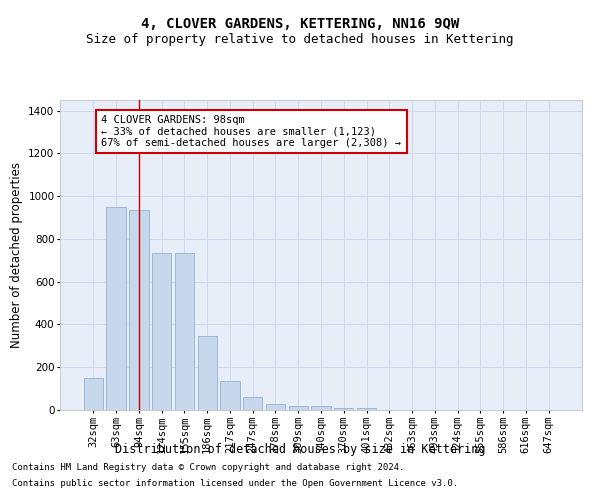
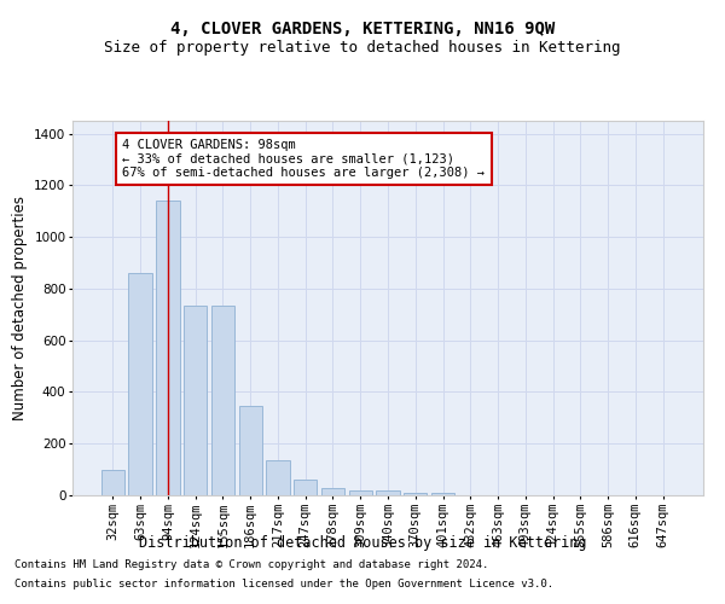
32sqm: 150 -> 100
63sqm: 950 -> 860
94sqm: 935 -> 1140
